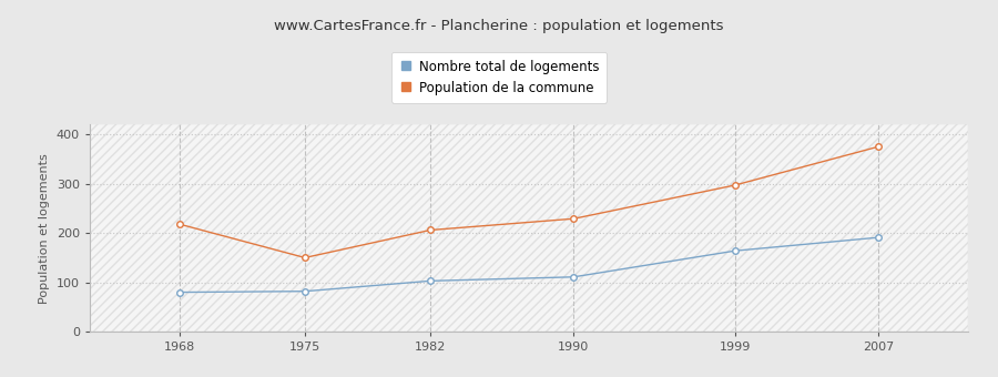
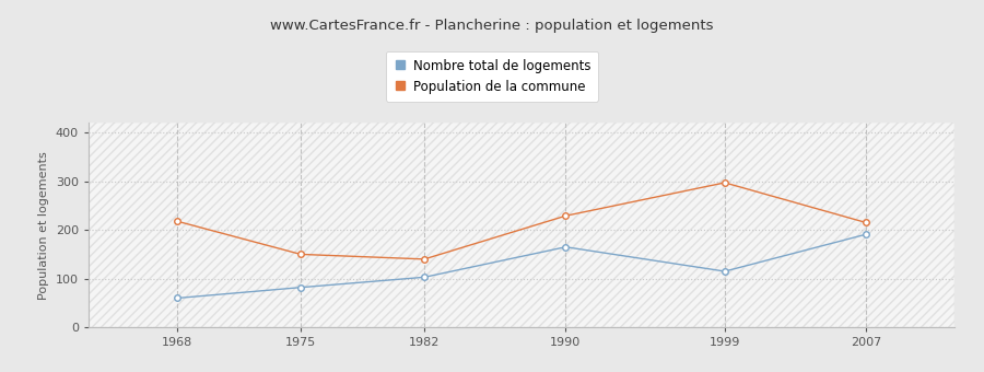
Nombre total de logements/1968: 80 -> 60
Population de la commune/1982: 206 -> 140
Nombre total de logements/1990: 111 -> 165
Nombre total de logements/1999: 164 -> 115
Population de la commune/2007: 375 -> 215
